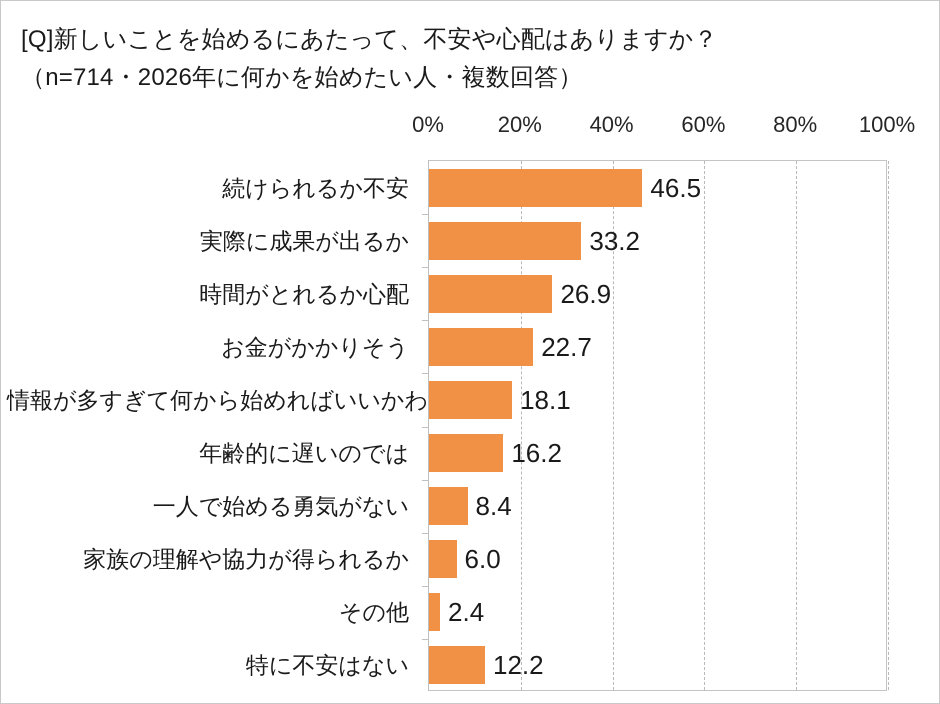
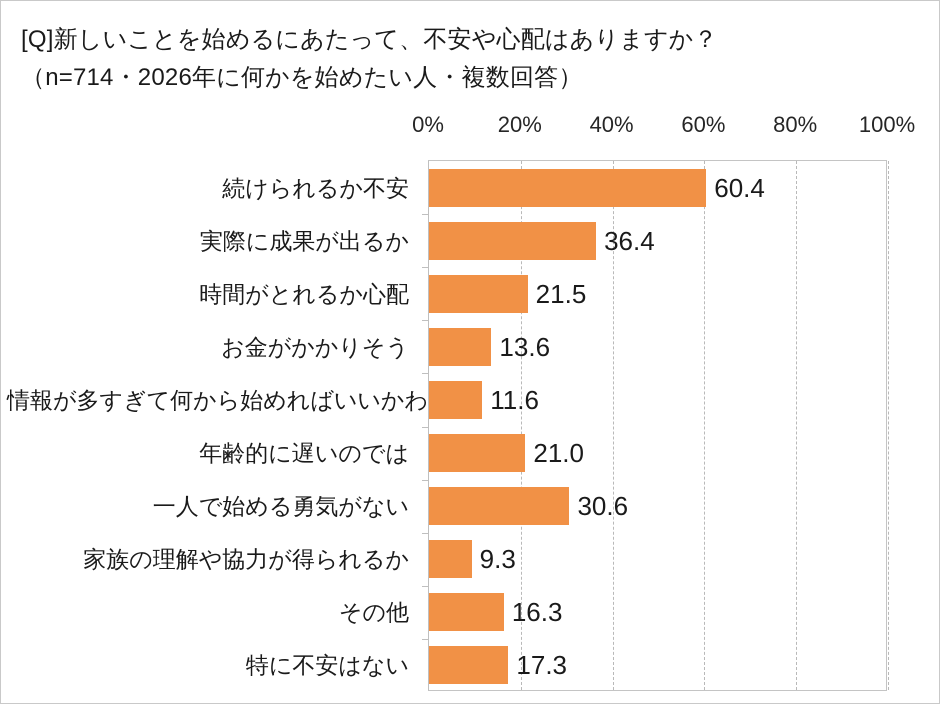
続けられるか不安: 46.5 -> 60.4
実際に成果が出るか: 33.2 -> 36.4
時間がとれるか心配: 26.9 -> 21.5
お金がかかりそう: 22.7 -> 13.6
情報が多すぎて何から始めればいいかわ…: 18.1 -> 11.6
年齢的に遅いのでは: 16.2 -> 21.0
一人で始める勇気がない: 8.4 -> 30.6
家族の理解や協力が得られるか: 6.0 -> 9.3
その他: 2.4 -> 16.3
特に不安はない: 12.2 -> 17.3
